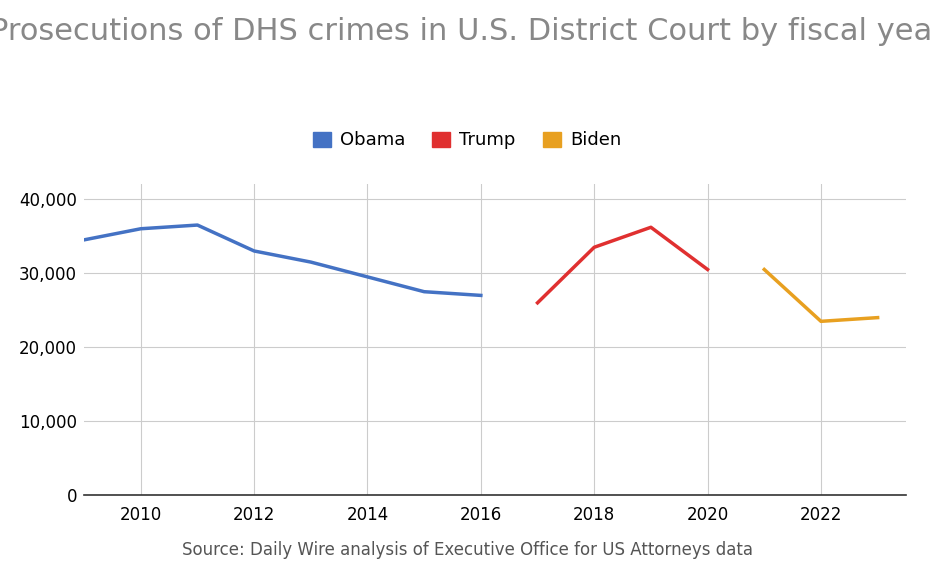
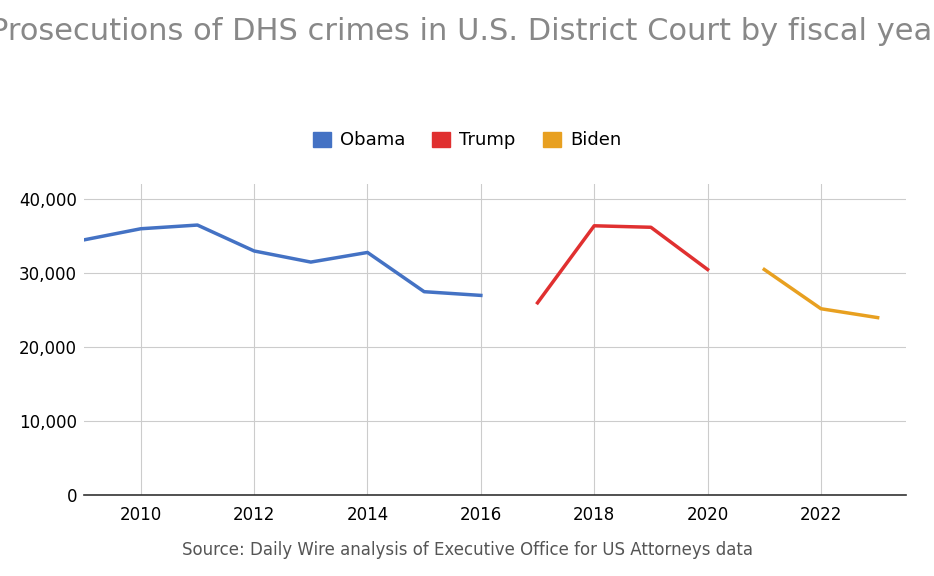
Obama/2014: 29,500 -> 32,800
Trump/2018: 33,500 -> 36,400
Biden/2022: 23,500 -> 25,200
